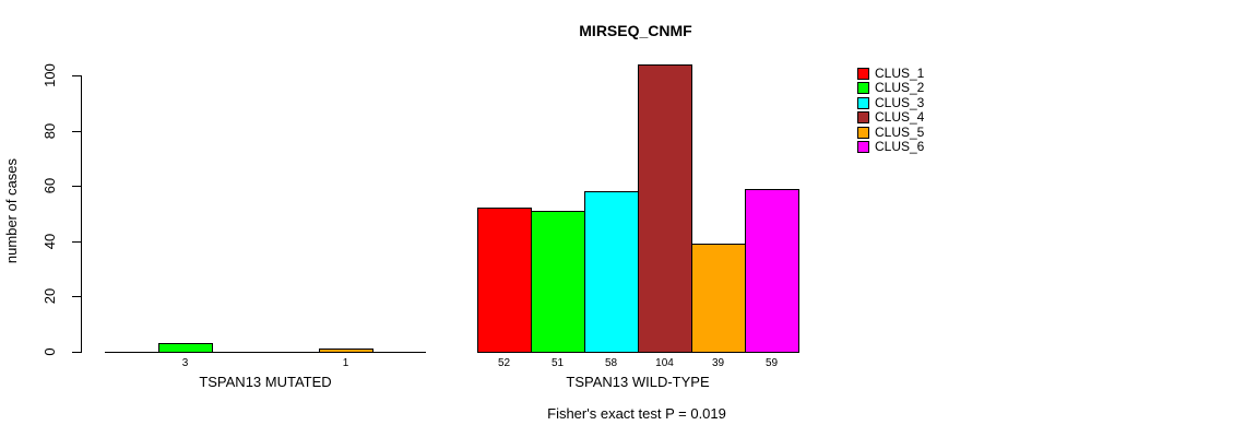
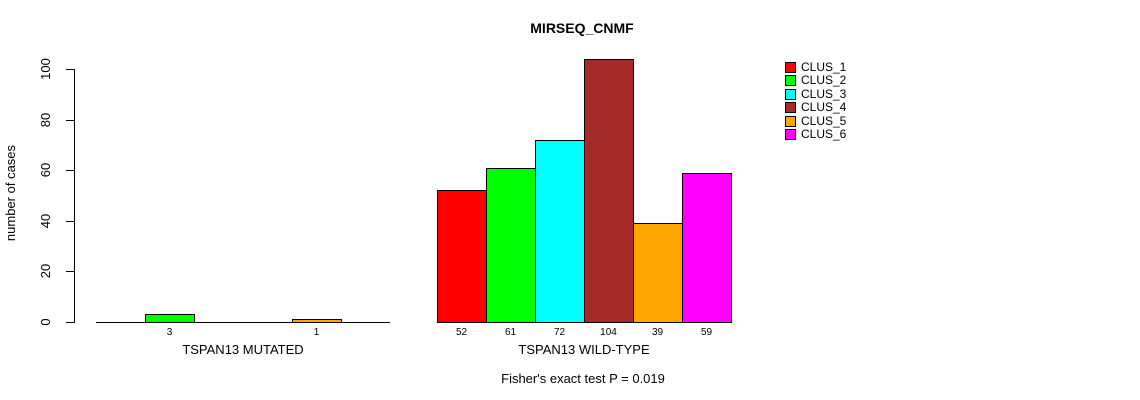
CLUS_2/TSPAN13 WILD-TYPE: 51 -> 61
CLUS_3/TSPAN13 WILD-TYPE: 58 -> 72
